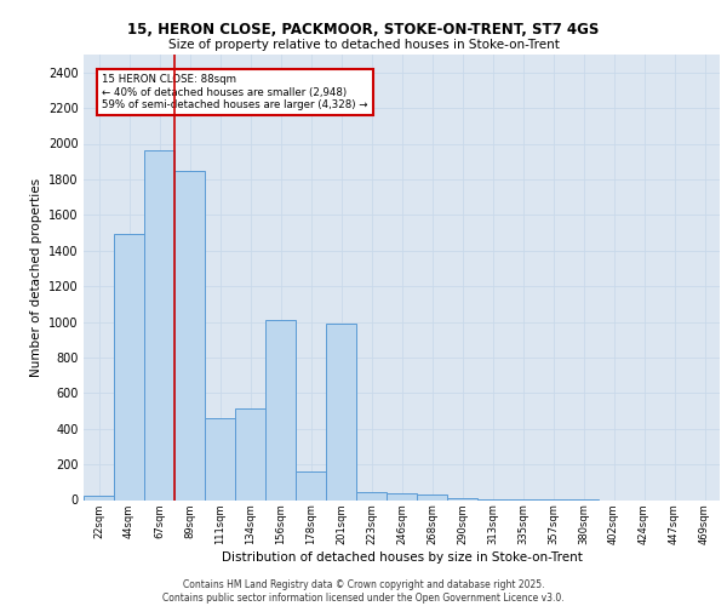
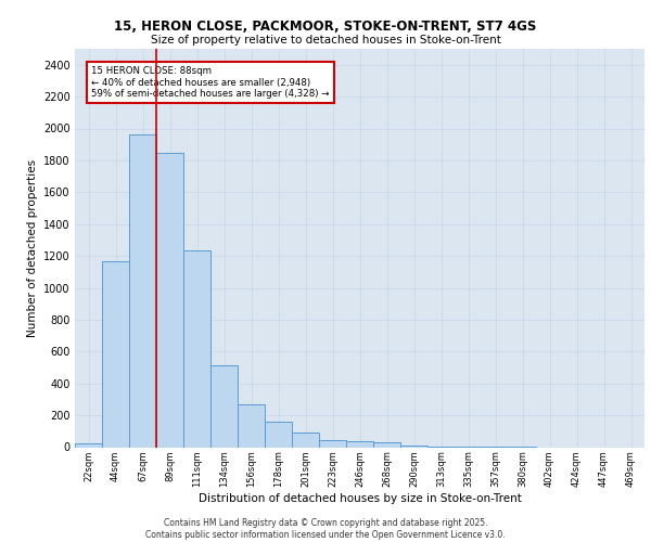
44sqm: 1490 -> 1160
111sqm: 460 -> 1240
156sqm: 1010 -> 270
201sqm: 990 -> 90
